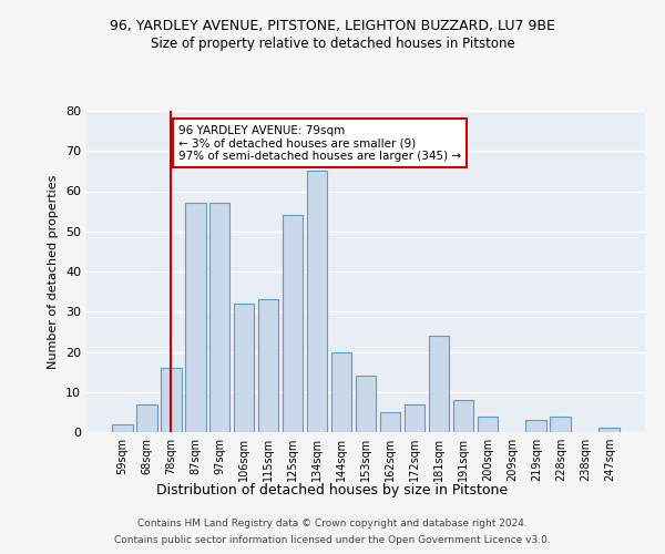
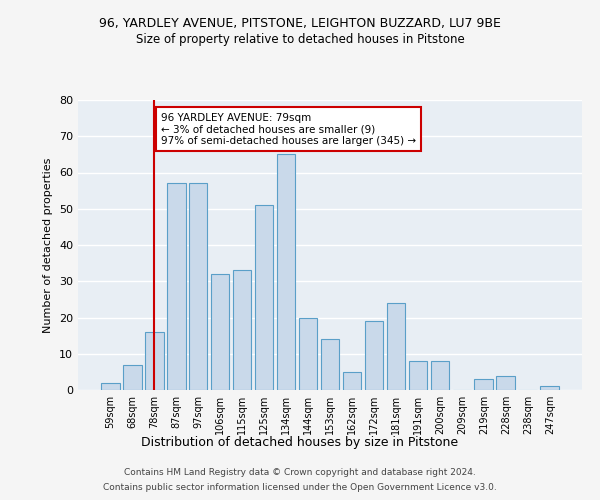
125sqm: 54 -> 51
172sqm: 7 -> 19
200sqm: 4 -> 8
